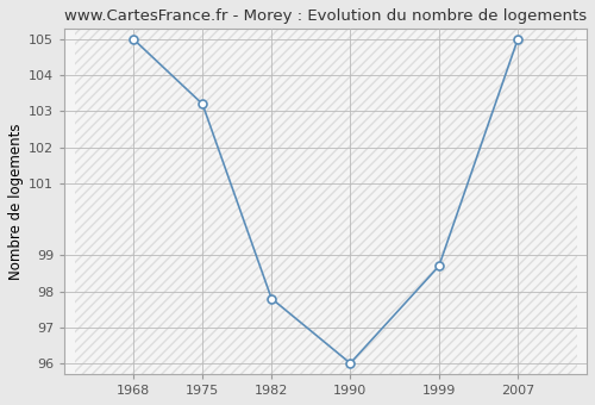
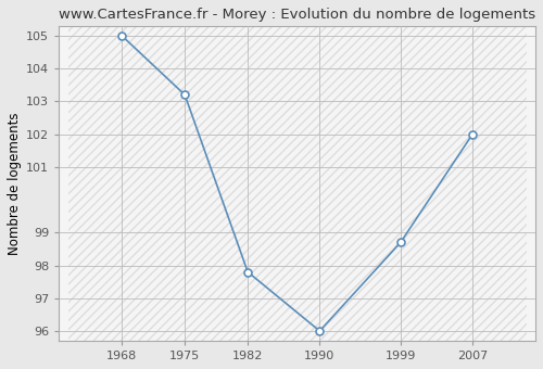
2007: 105.0 -> 102.0
